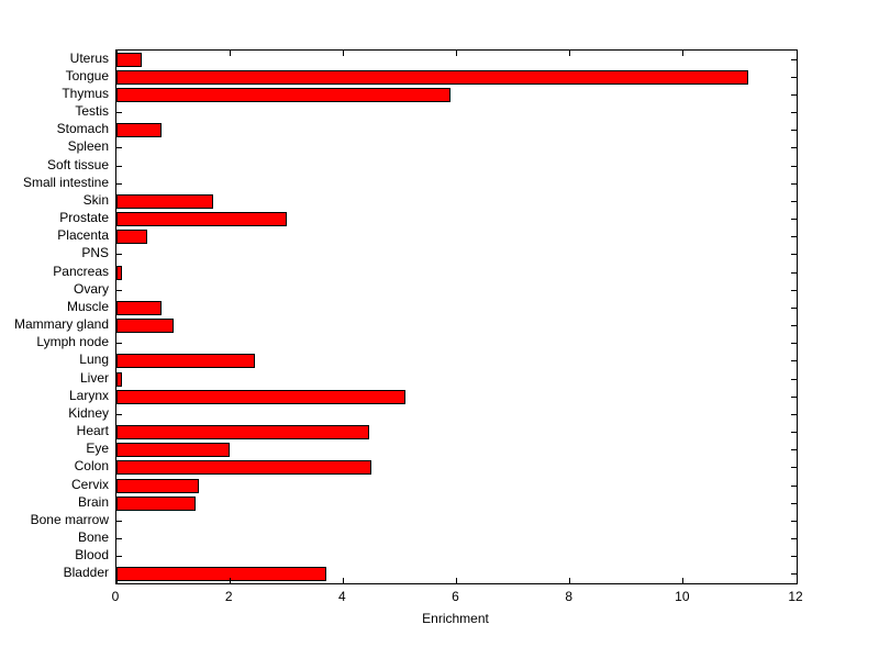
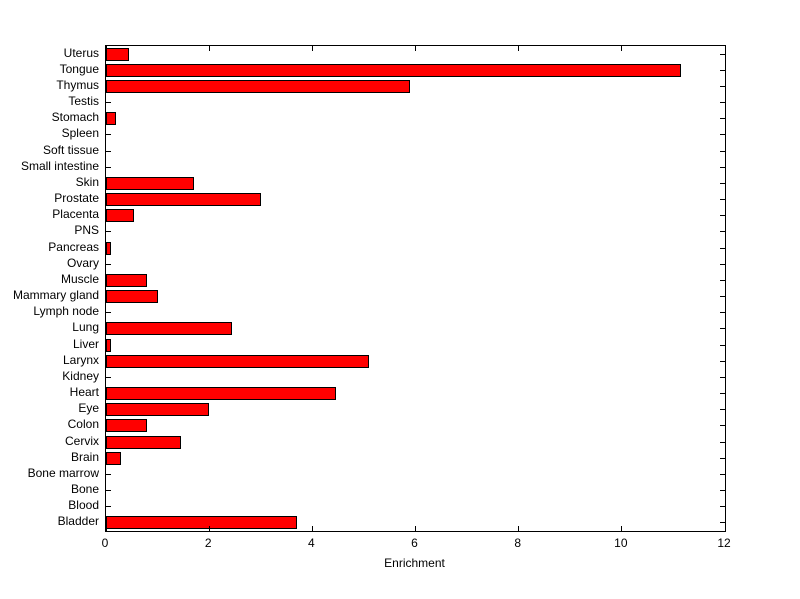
Stomach: 0.8 -> 0.2
Colon: 4.5 -> 0.8
Brain: 1.4 -> 0.3
